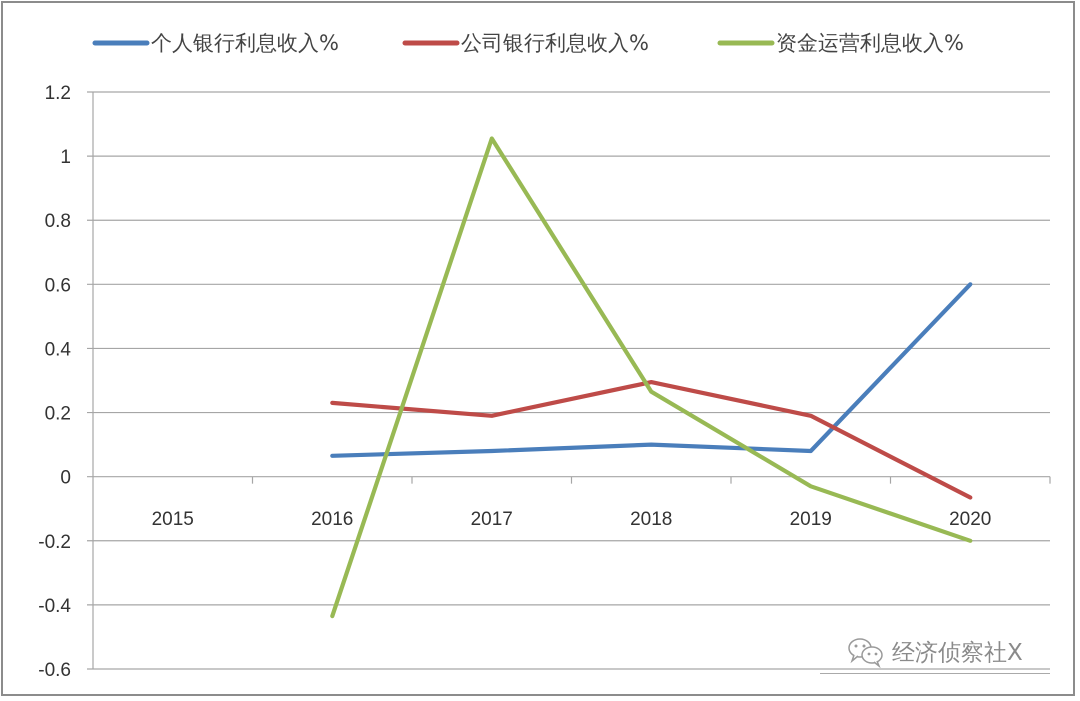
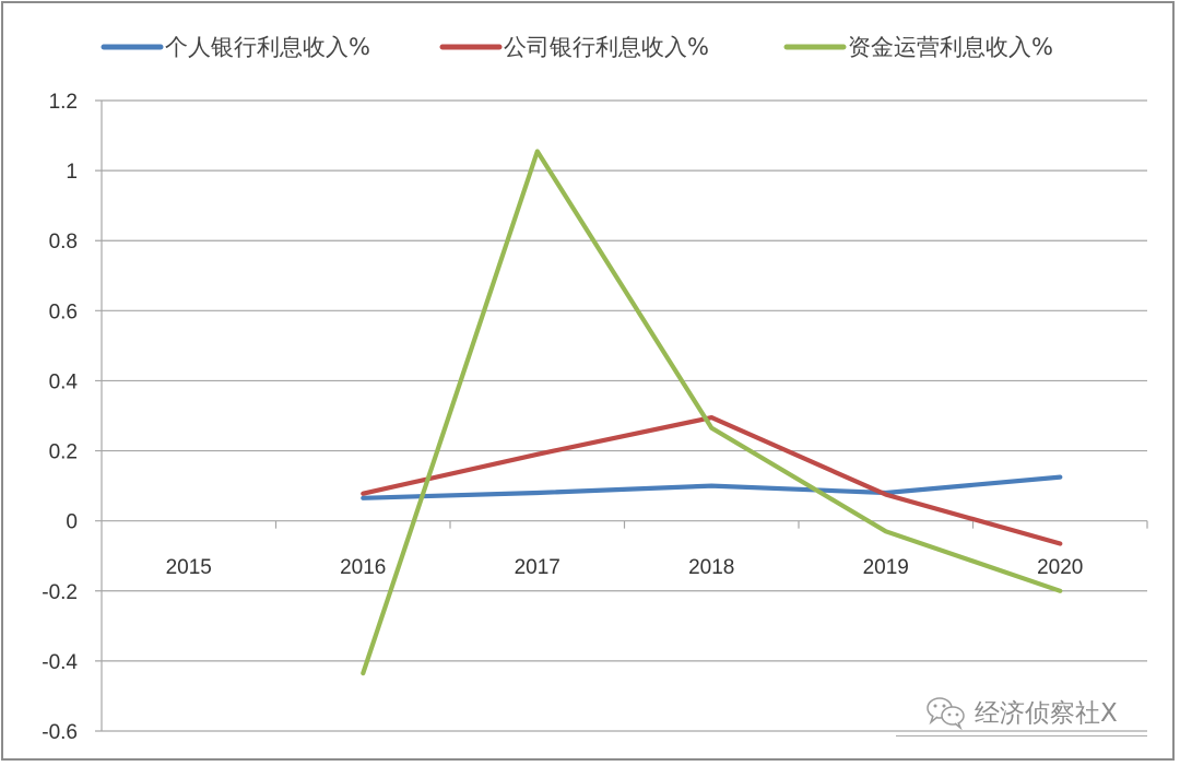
公司银行利息收入%/2016: 0.23 -> 0.08
公司银行利息收入%/2019: 0.19 -> 0.07
个人银行利息收入%/2020: 0.60 -> 0.12
